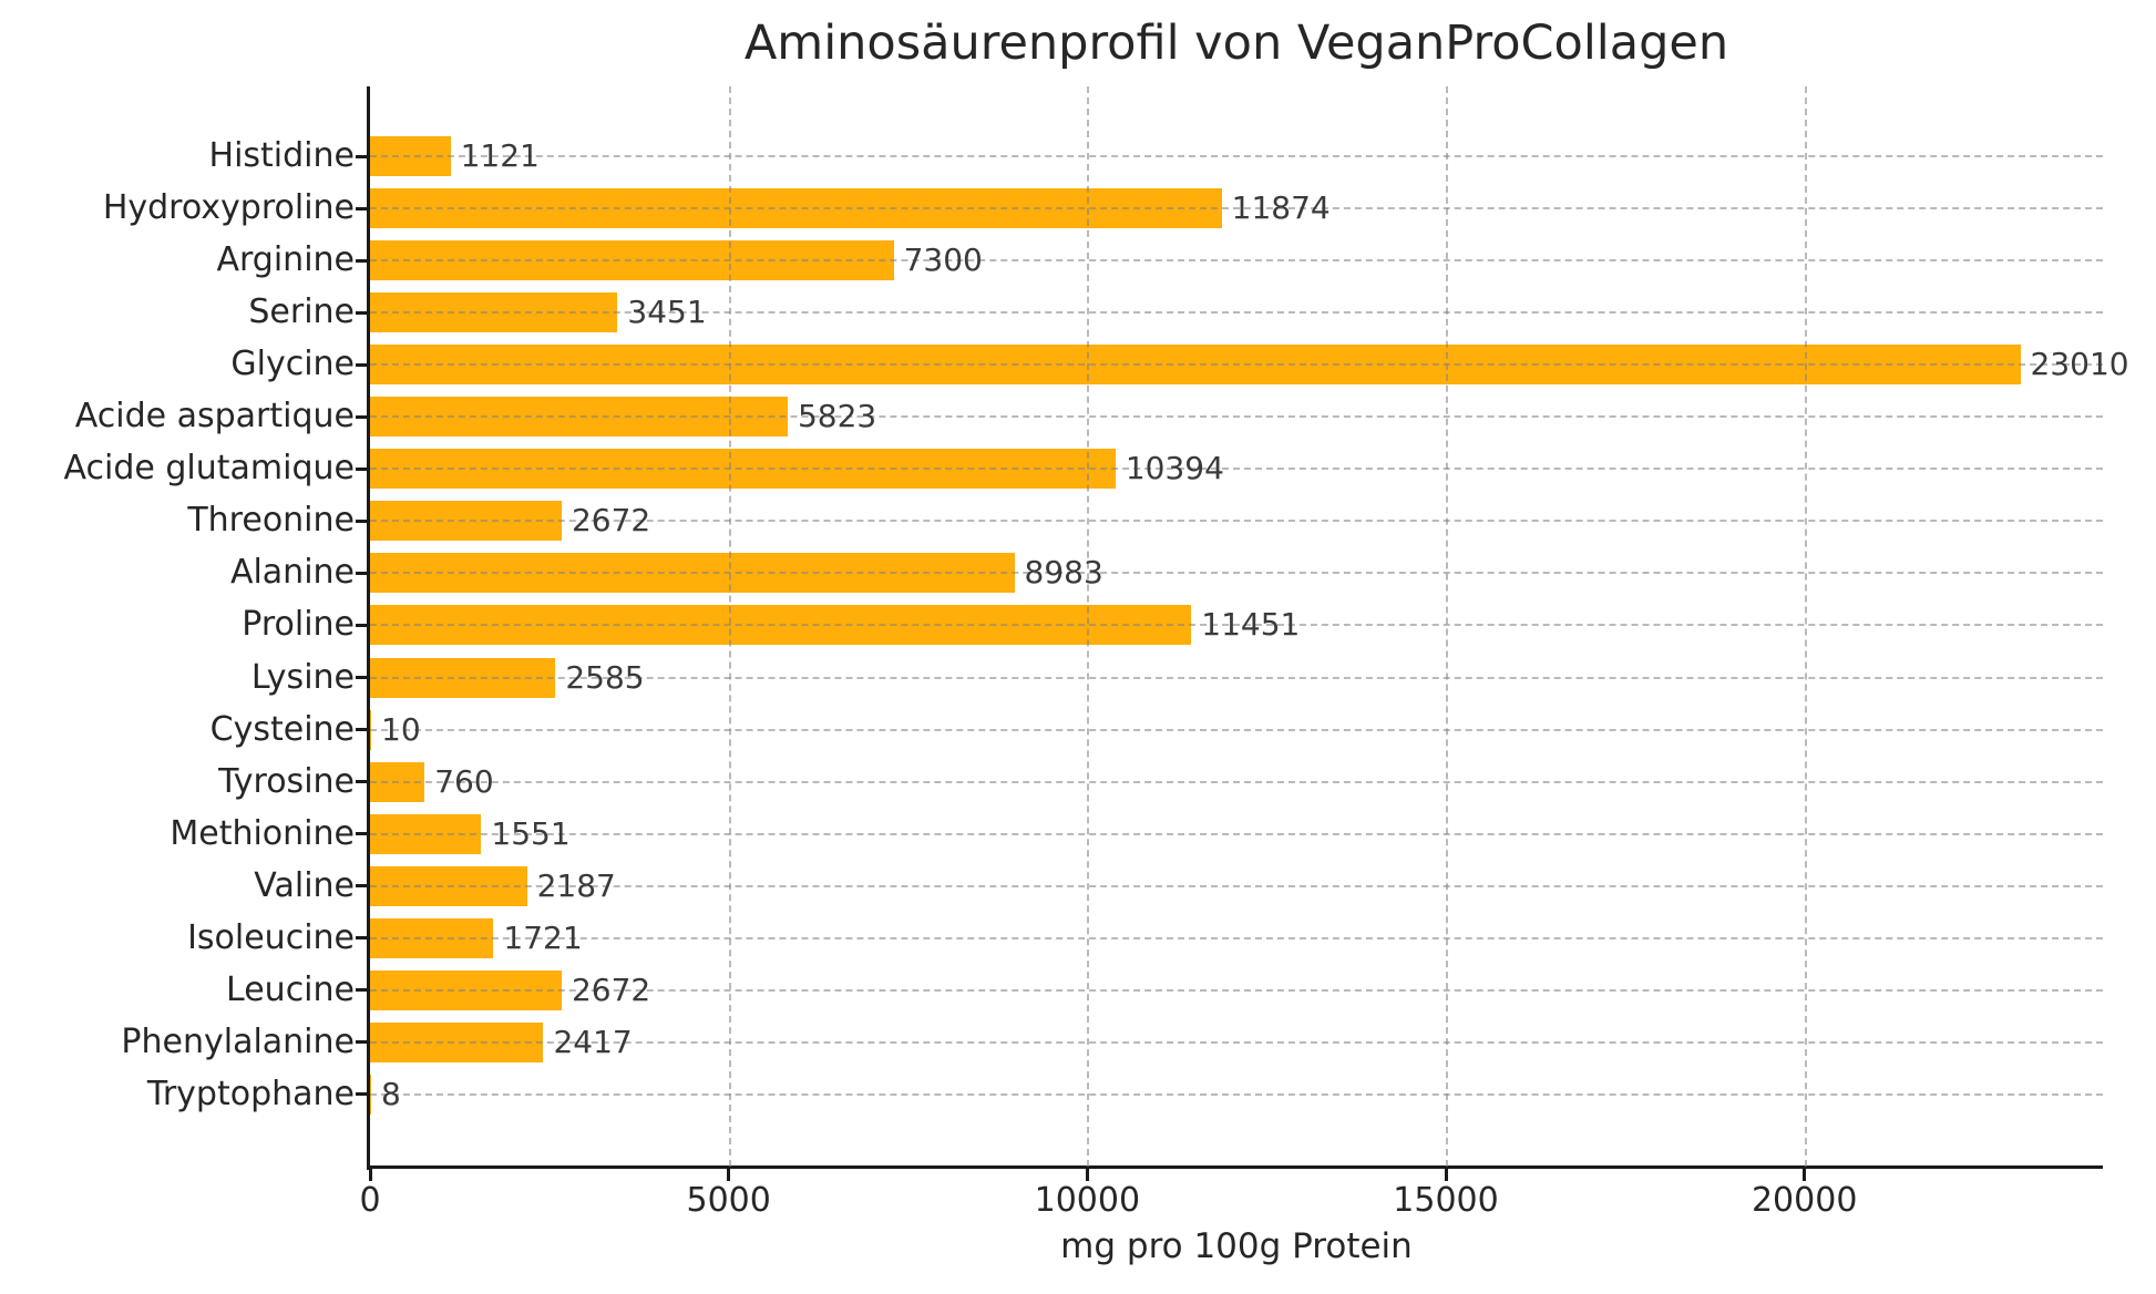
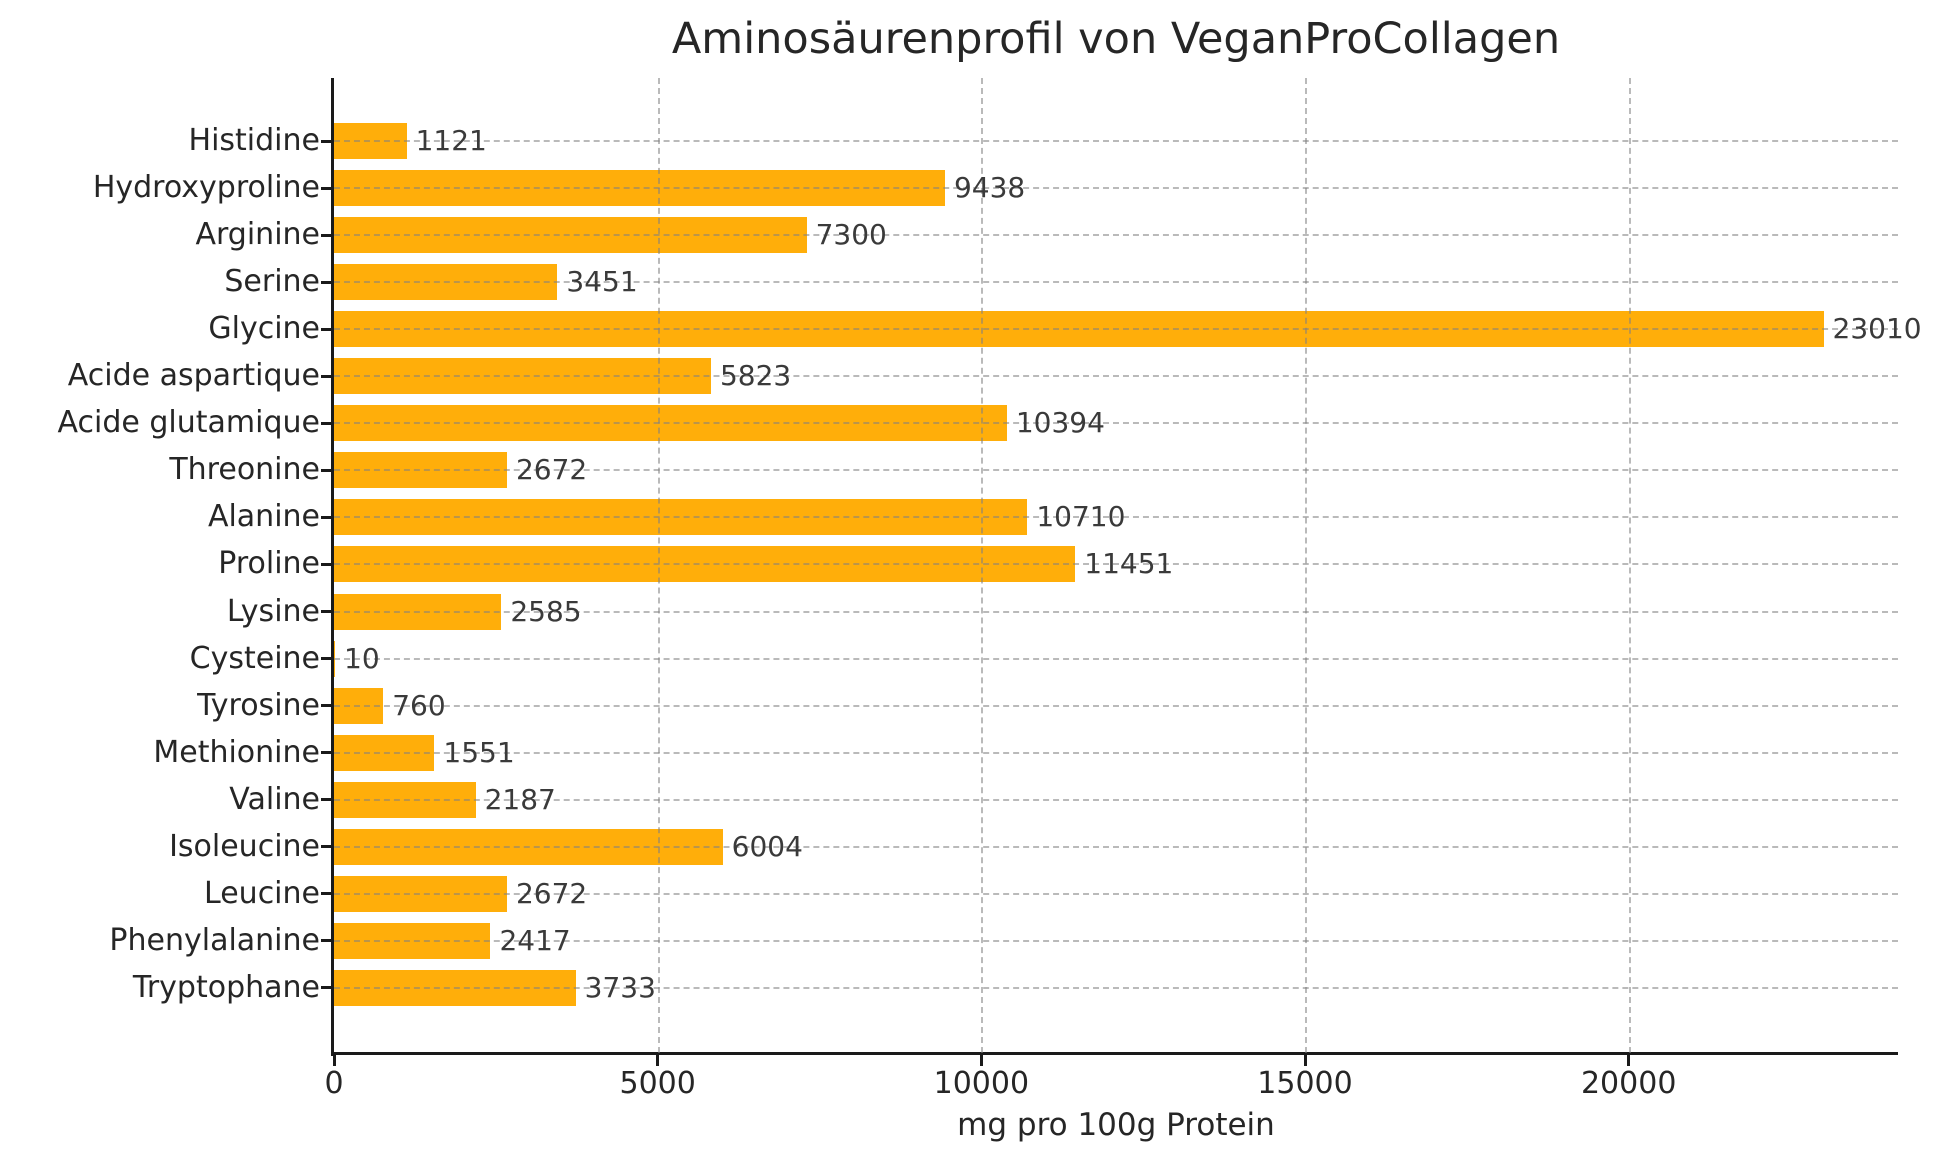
Hydroxyproline: 11874 -> 9438
Alanine: 8983 -> 10710
Isoleucine: 1721 -> 6004
Tryptophane: 8 -> 3733
